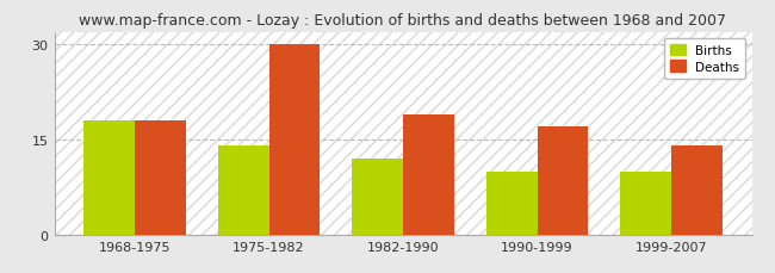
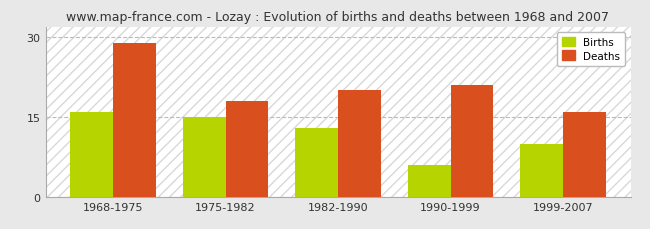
Births/1968-1975: 18 -> 16
Deaths/1968-1975: 18 -> 29
Births/1975-1982: 14 -> 15
Deaths/1975-1982: 30 -> 18
Births/1982-1990: 12 -> 13
Deaths/1982-1990: 19 -> 20
Births/1990-1999: 10 -> 6
Deaths/1990-1999: 17 -> 21
Deaths/1999-2007: 14 -> 16
